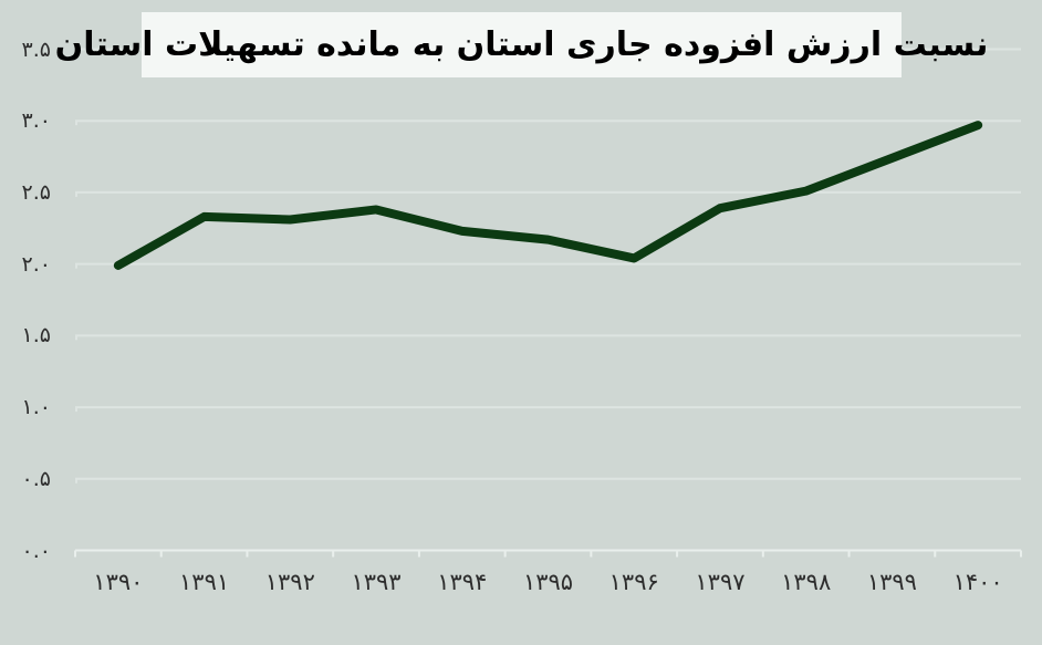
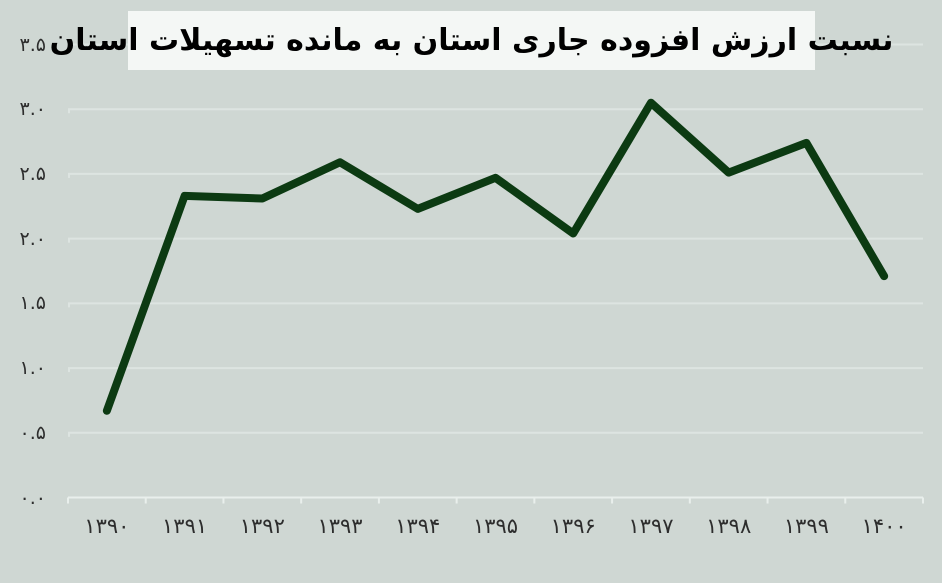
۱۳۹۰: 1.99 -> 0.67
۱۳۹۳: 2.38 -> 2.59
۱۳۹۵: 2.17 -> 2.47
۱۳۹۷: 2.39 -> 3.05
۱۴۰۰: 2.97 -> 1.71
